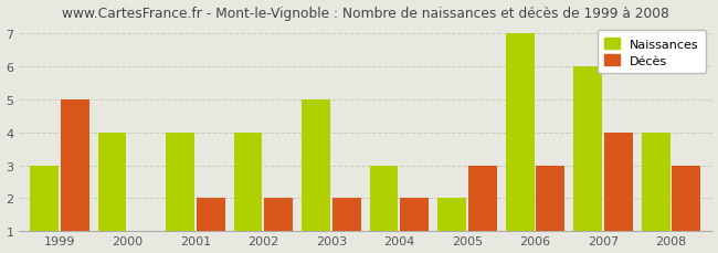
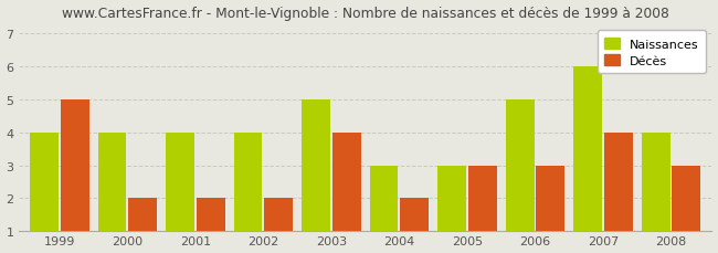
Naissances/1999: 3 -> 4
Décès/2000: 1 -> 2
Décès/2003: 2 -> 4
Naissances/2005: 2 -> 3
Naissances/2006: 7 -> 5
